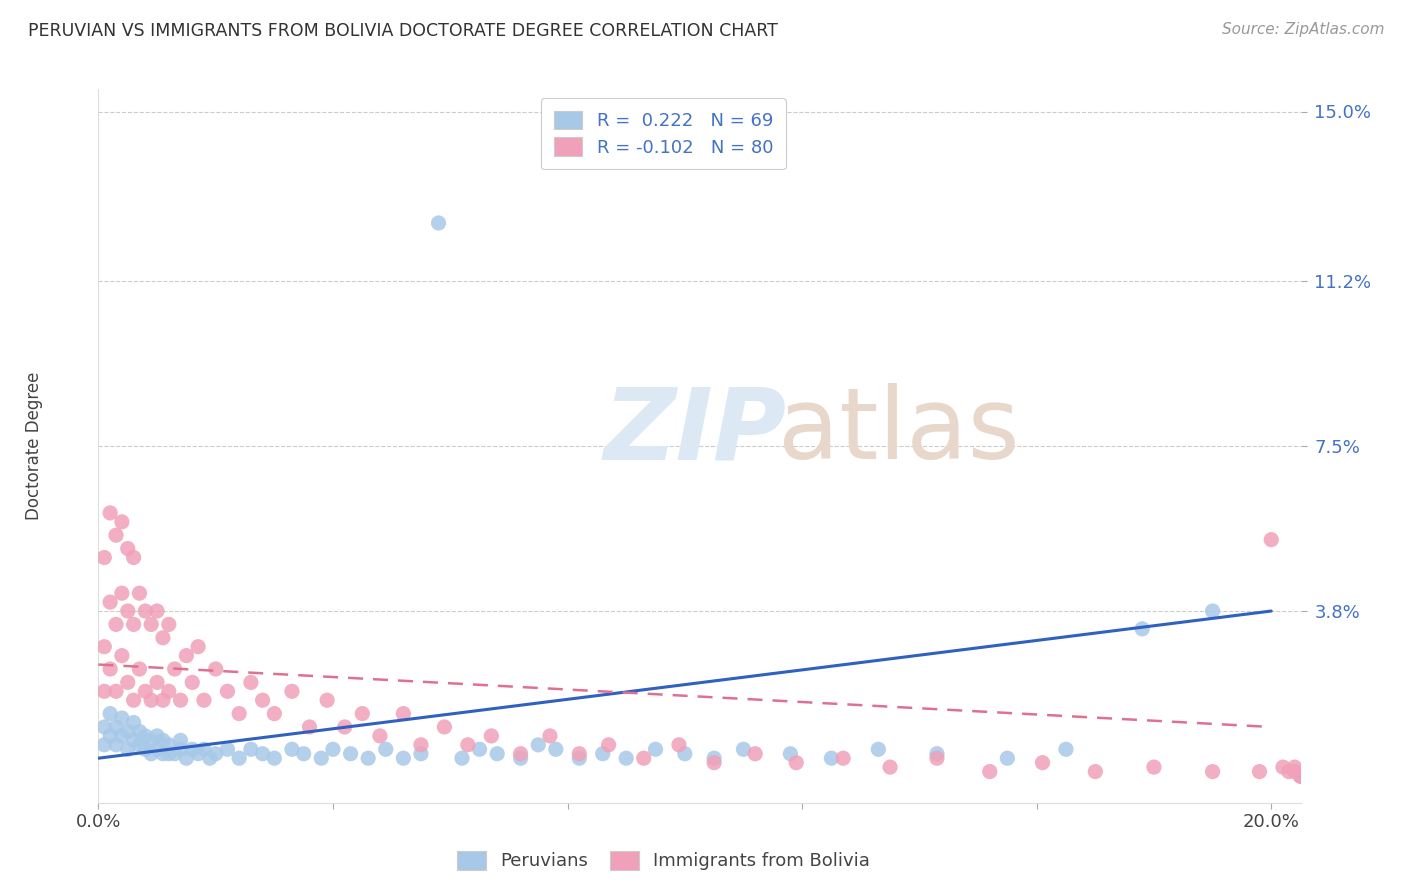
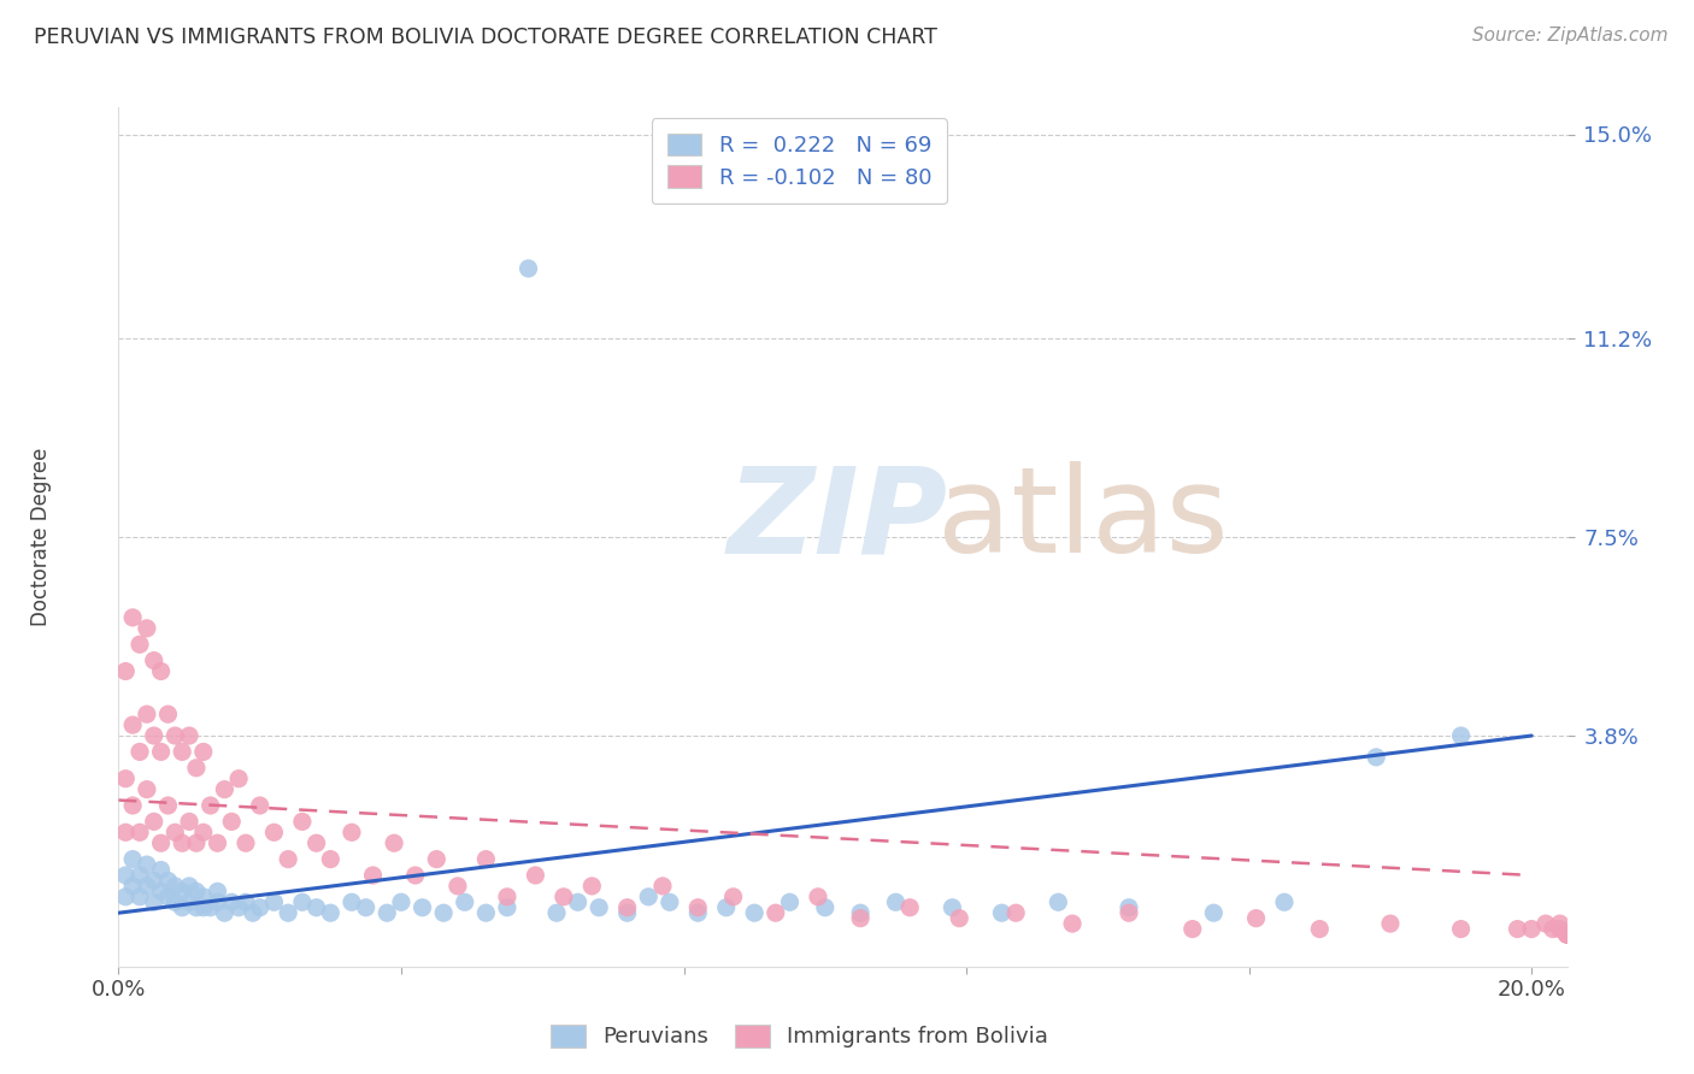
Immigrants from Bolivia/20.0%: 5.4% -> 0.2%
